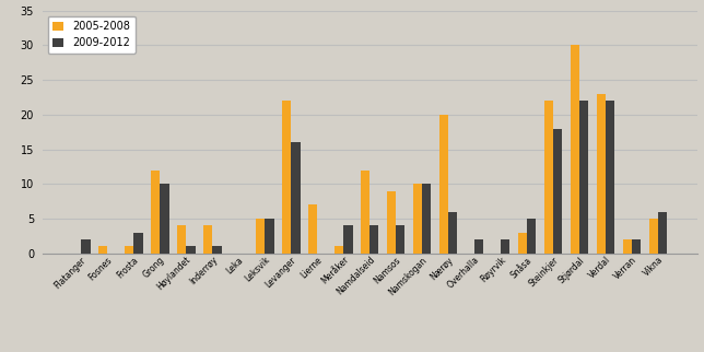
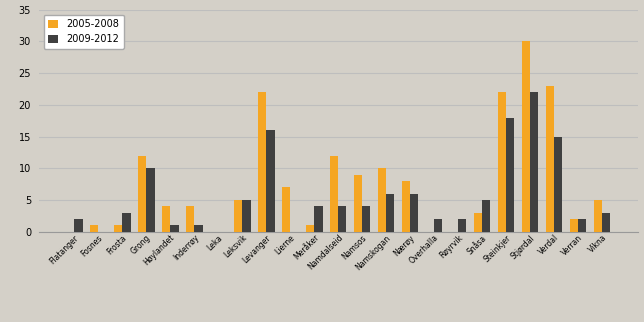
2009-2012/Namskogan: 10 -> 6
2005-2008/Nærøy: 20 -> 8
2009-2012/Verdal: 22 -> 15
2009-2012/Vikna: 6 -> 3
